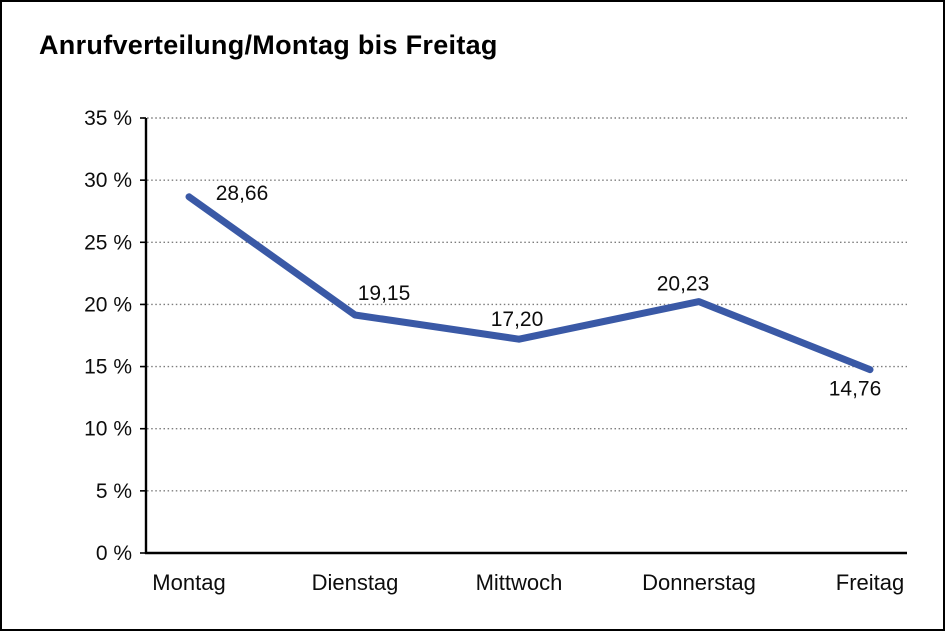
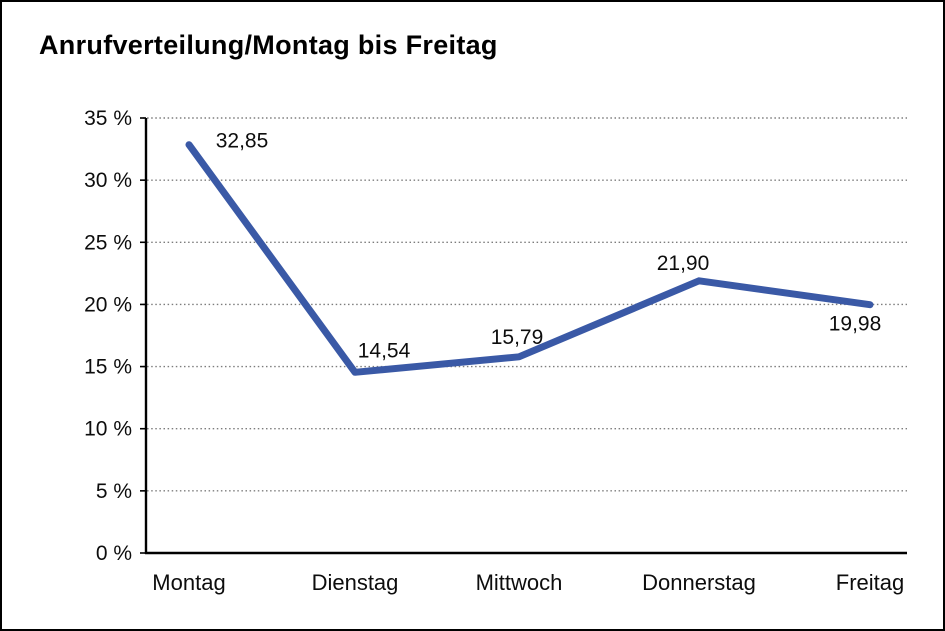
Montag: 28,66 -> 32,85
Dienstag: 19,15 -> 14,54
Mittwoch: 17,20 -> 15,79
Donnerstag: 20,23 -> 21,90
Freitag: 14,76 -> 19,98
